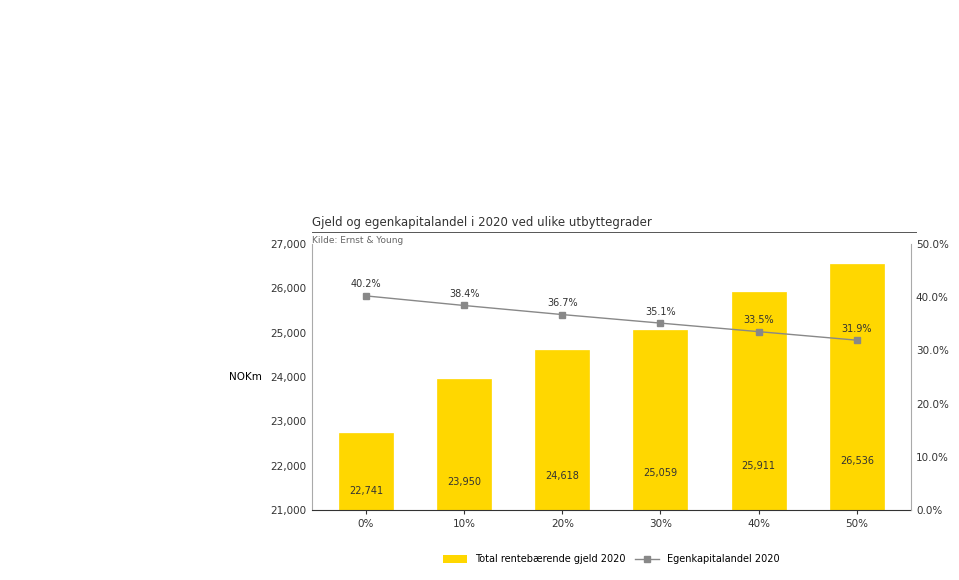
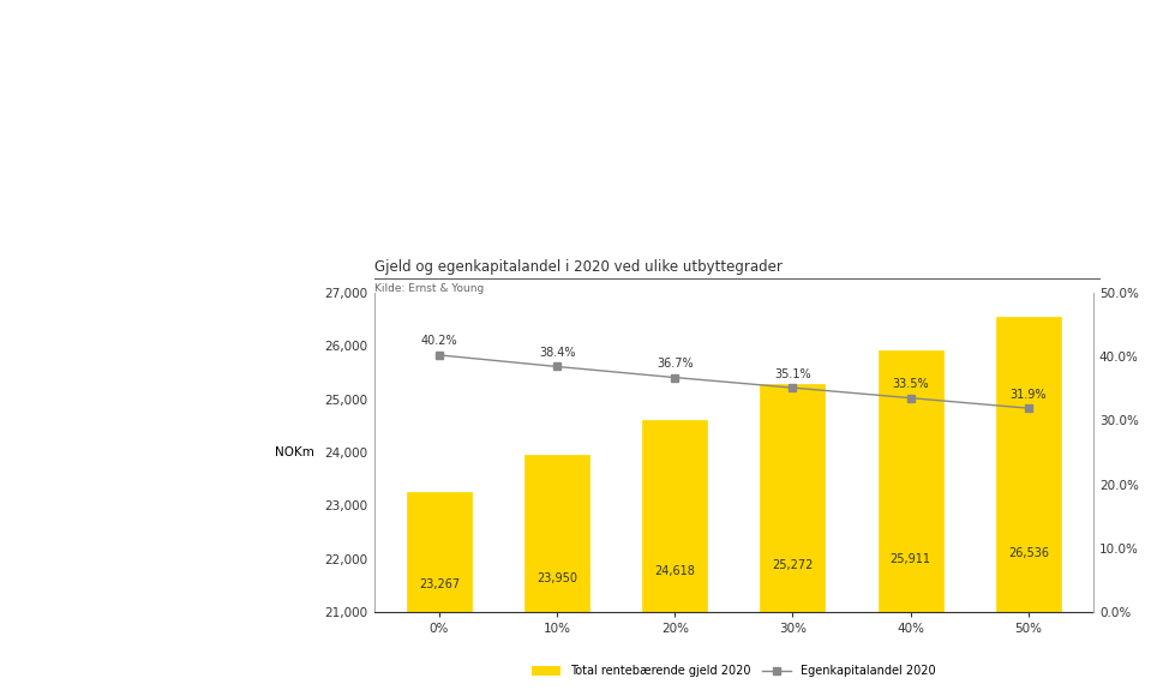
Total rentebærende gjeld 2020/0%: 22,741 -> 23,267
Total rentebærende gjeld 2020/30%: 25,059 -> 25,272
